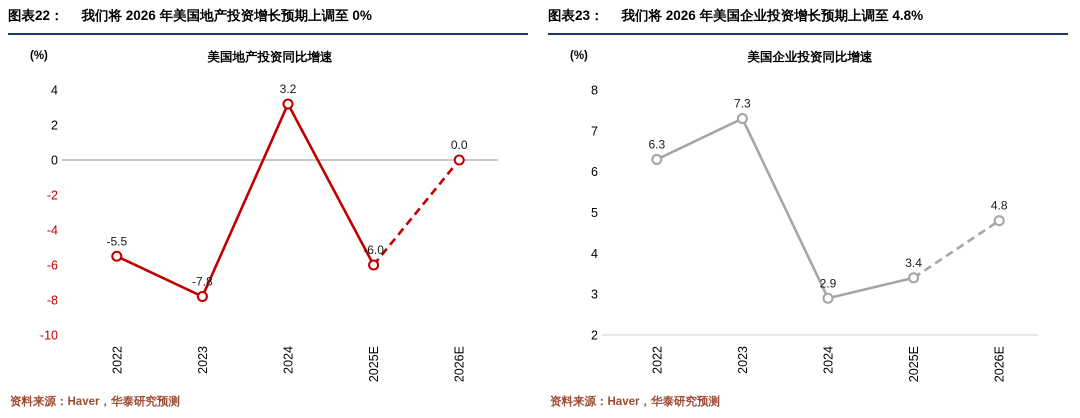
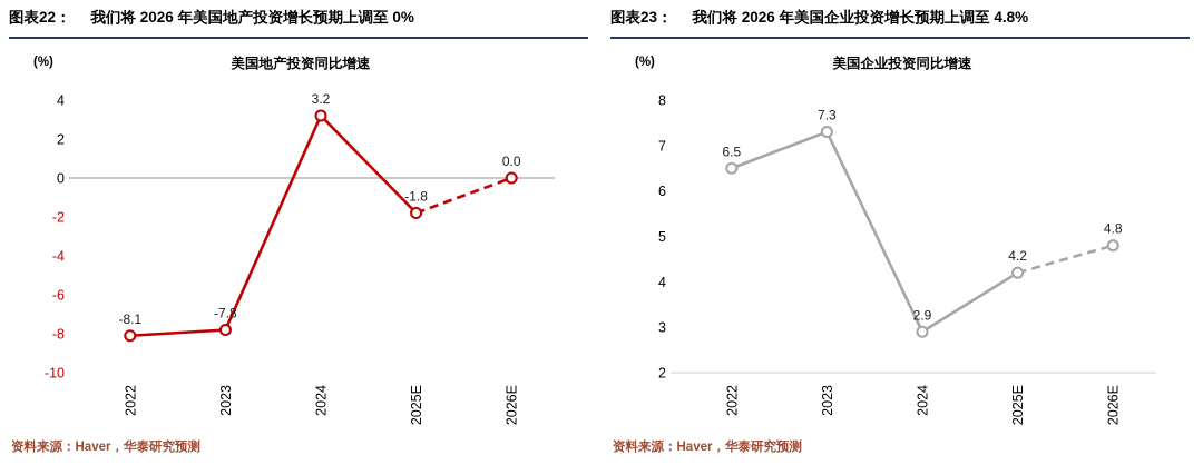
美国地产投资同比增速/2022: -5.5 -> -8.1
美国地产投资同比增速/2025E: -6.0 -> -1.8
美国企业投资同比增速/2022: 6.3 -> 6.5
美国企业投资同比增速/2025E: 3.4 -> 4.2
